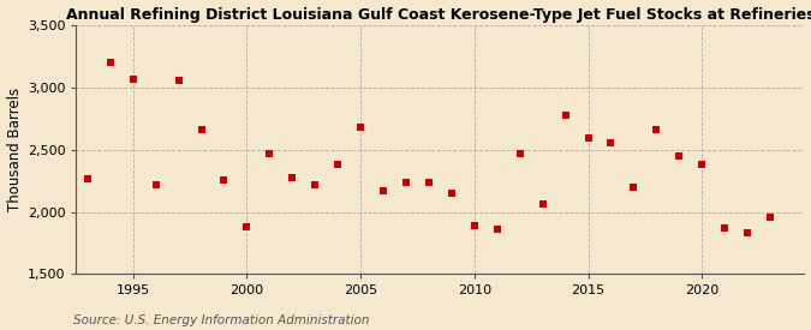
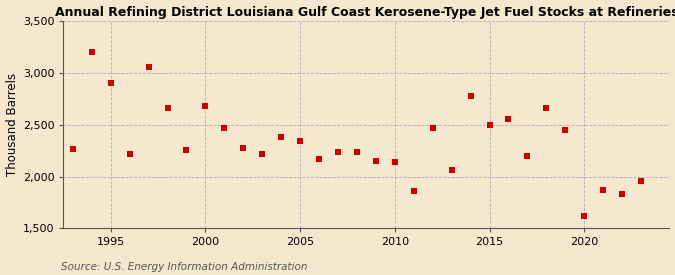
1995: 3,070 -> 2,900
2000: 1,880 -> 2,680
2005: 2,680 -> 2,340
2010: 1,890 -> 2,140
2015: 2,590 -> 2,500
2020: 2,380 -> 1,620
